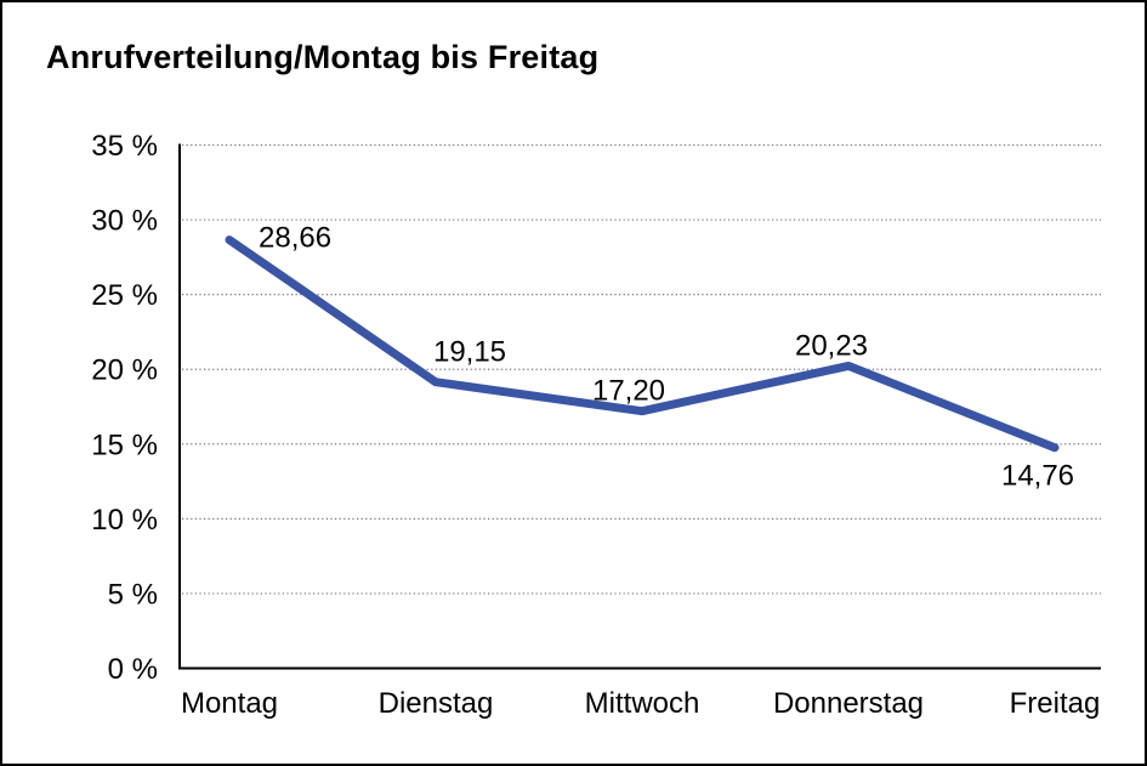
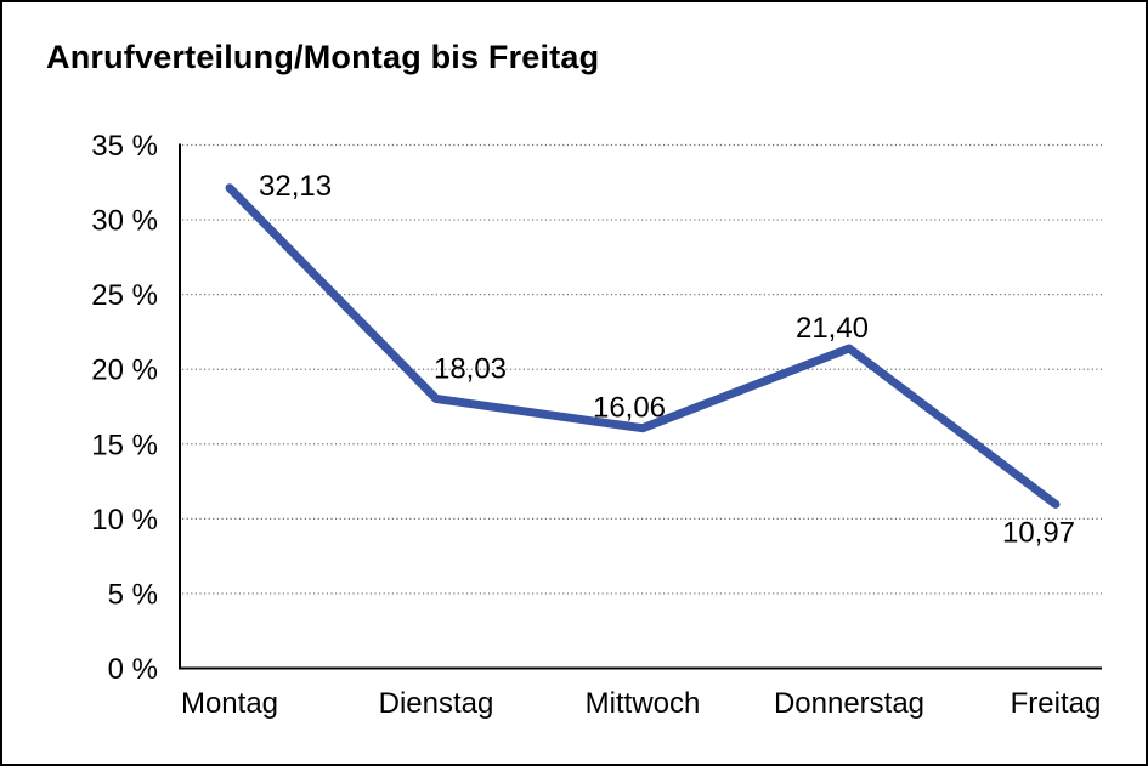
Montag: 28,66 -> 32,13
Dienstag: 19,15 -> 18,03
Mittwoch: 17,20 -> 16,06
Donnerstag: 20,23 -> 21,40
Freitag: 14,76 -> 10,97
